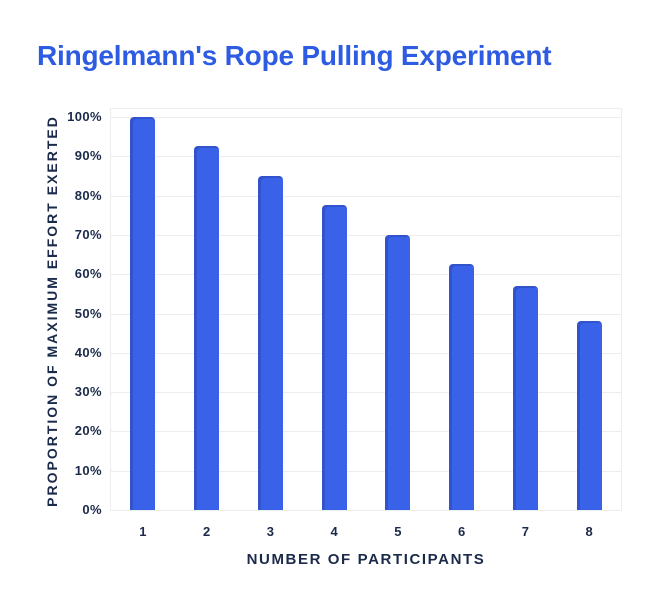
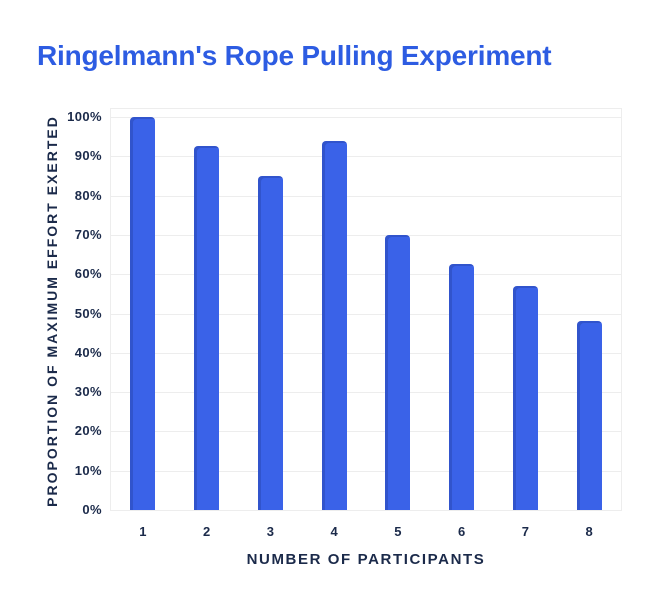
4: 78% -> 94%
